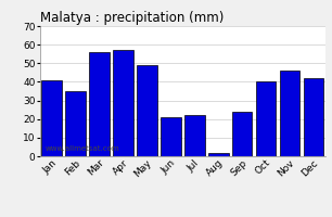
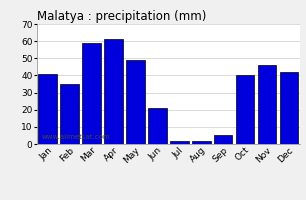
Mar: 56 -> 59
Apr: 57 -> 61
Jul: 22 -> 2
Sep: 24 -> 5
